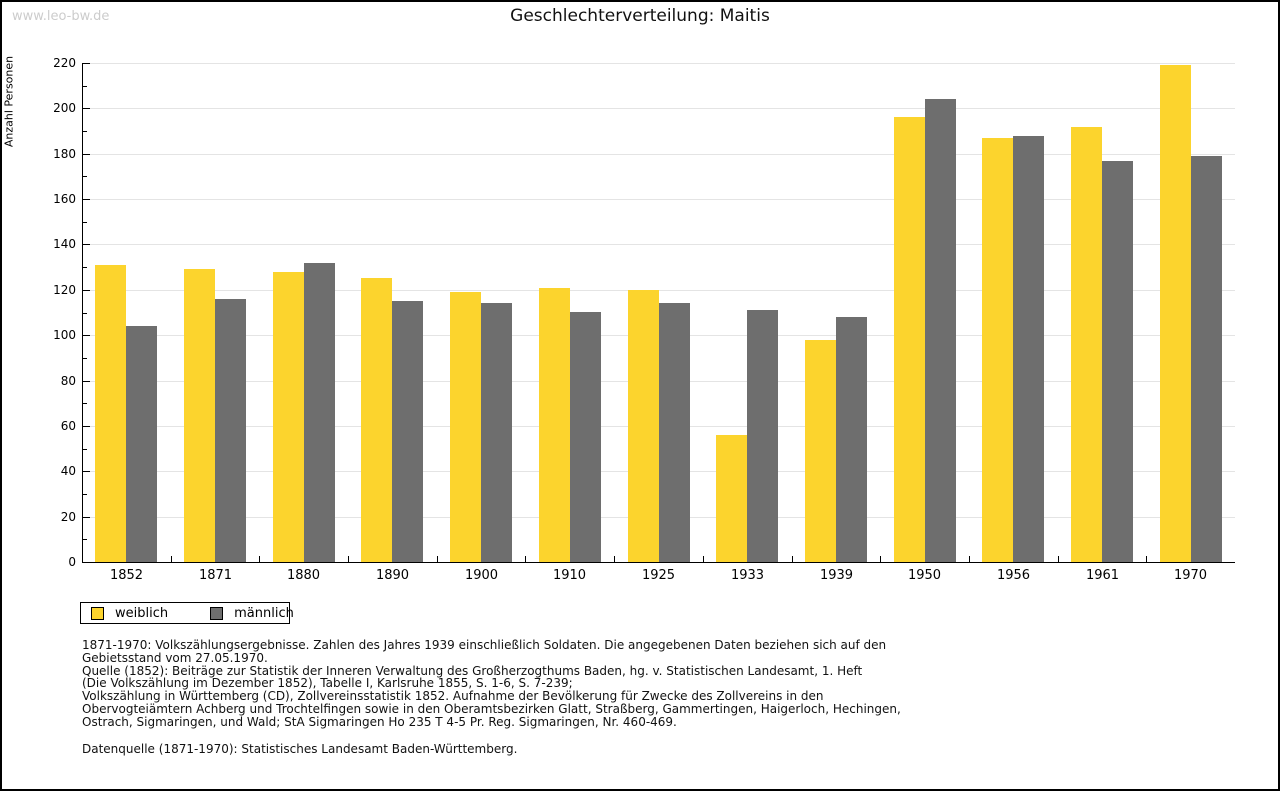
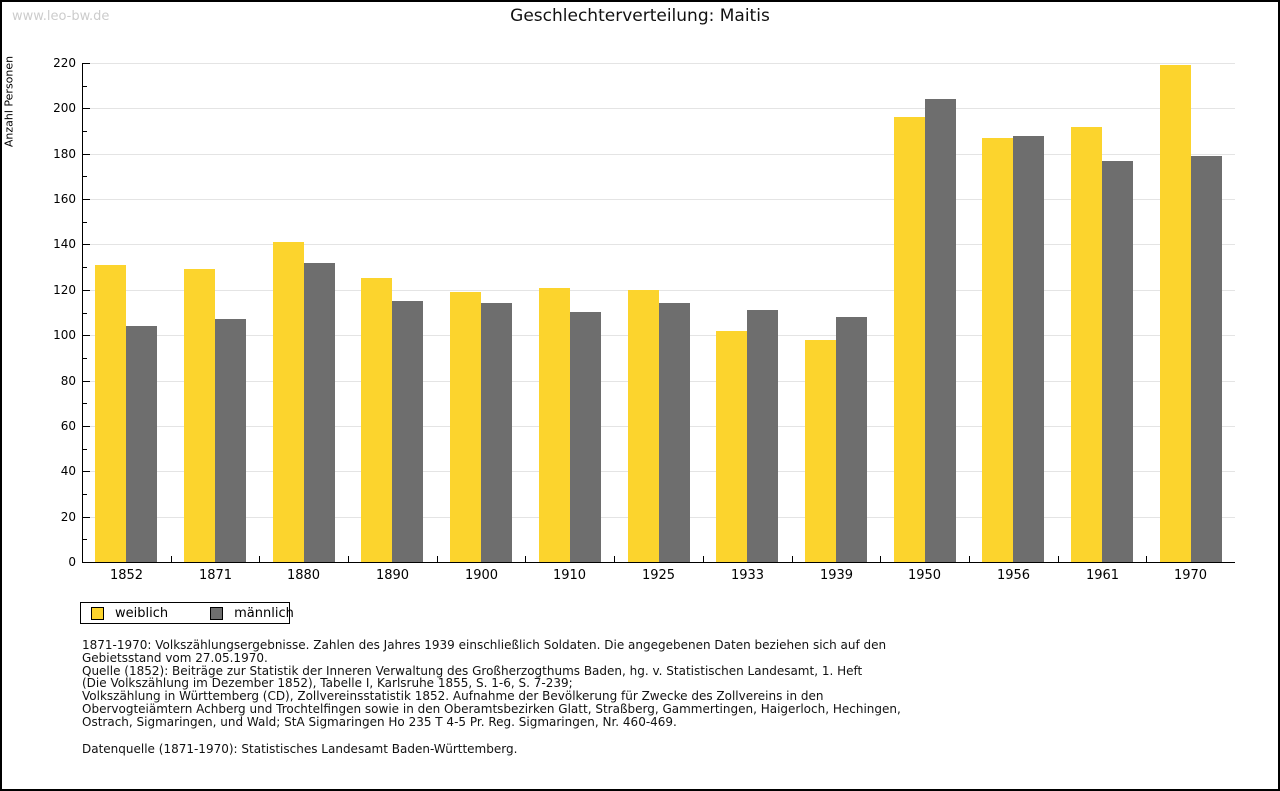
männlich/1871: 116 -> 107
weiblich/1880: 128 -> 141
weiblich/1933: 56 -> 102
